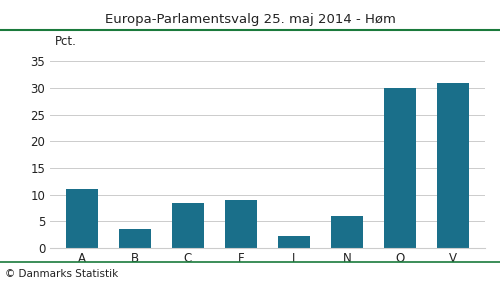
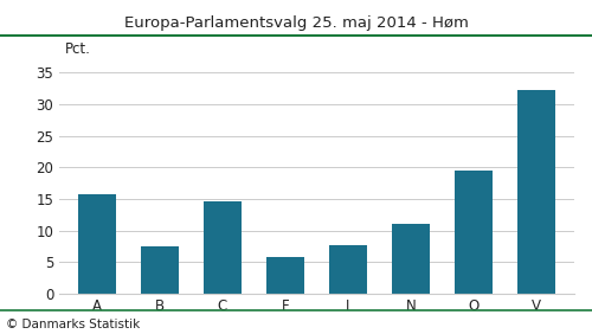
A: 11.0 -> 15.8
B: 3.5 -> 7.6
C: 8.5 -> 14.6
F: 9.0 -> 5.8
I: 2.2 -> 7.8
N: 6.0 -> 11.0
O: 30.0 -> 19.6
V: 31.0 -> 32.2
